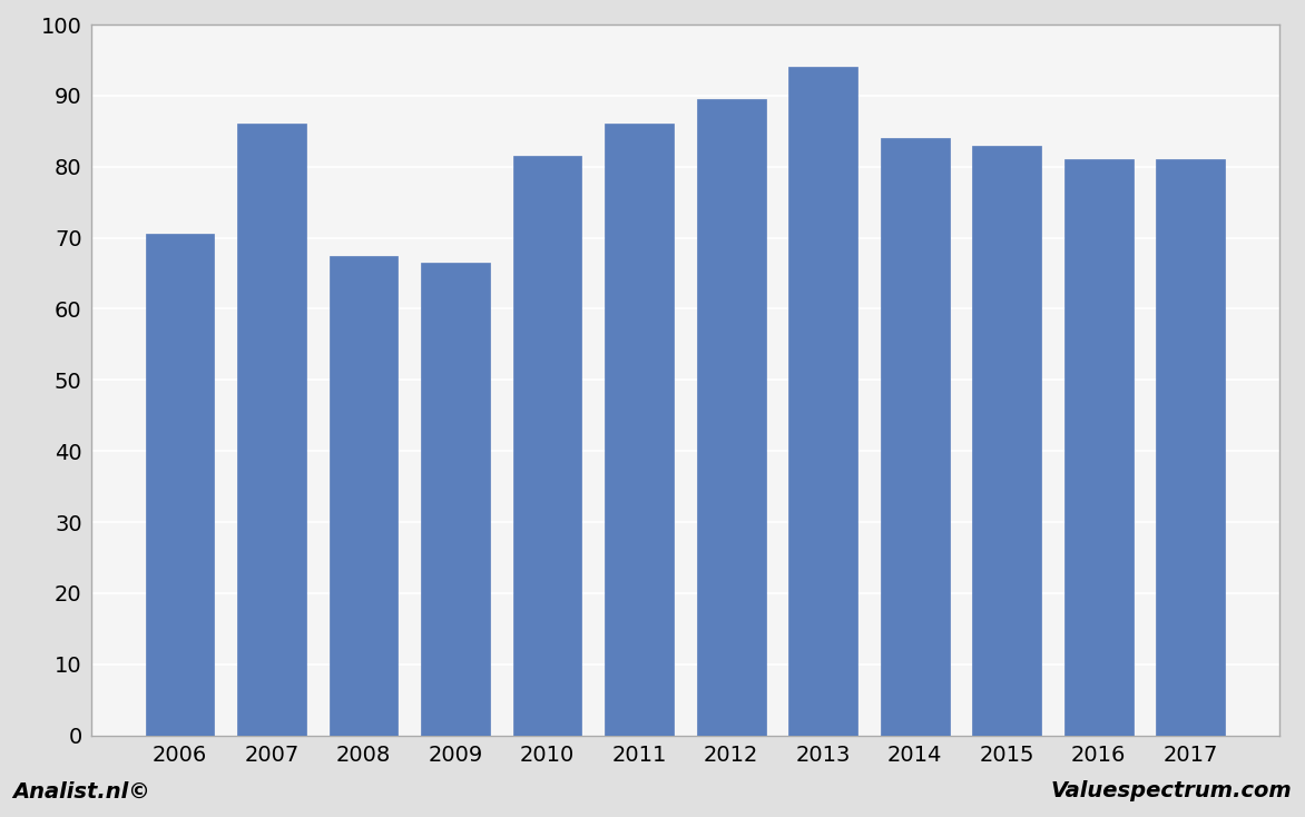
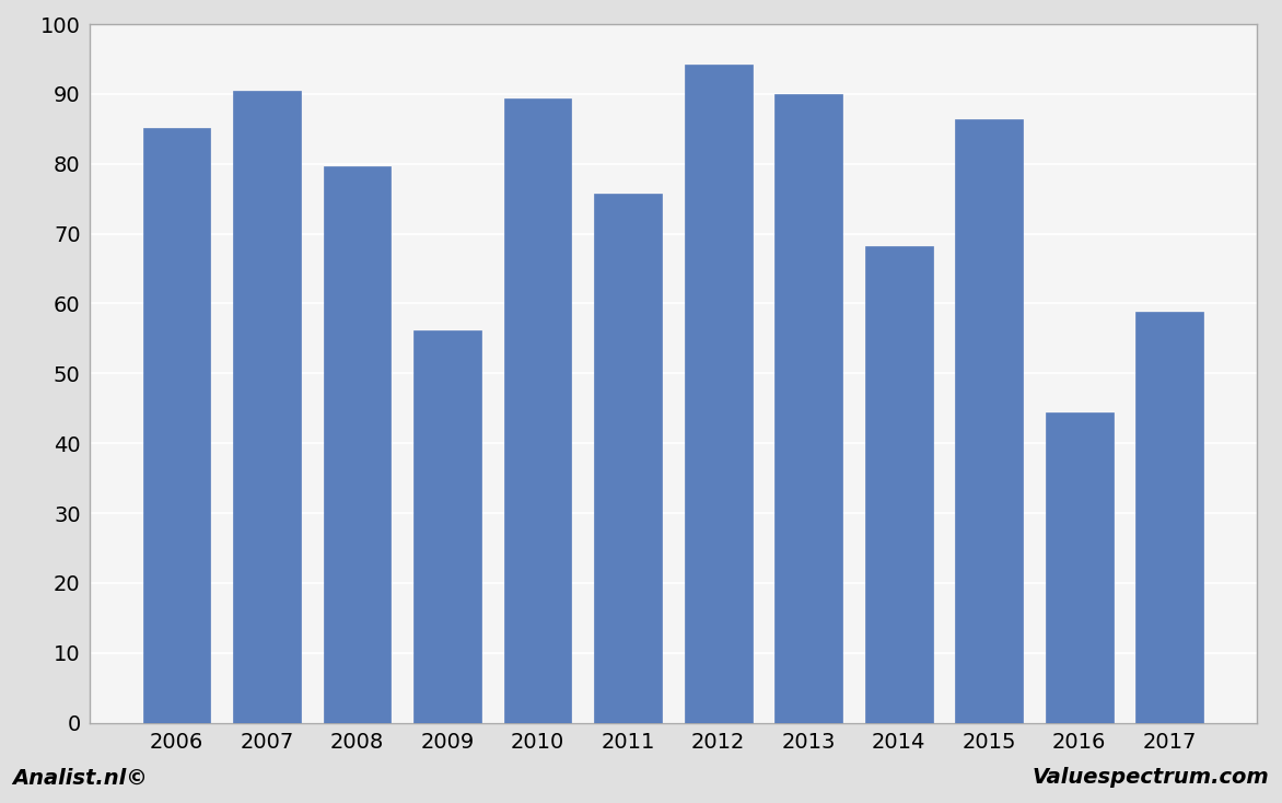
2006: 70.5 -> 85.2
2007: 86.0 -> 90.4
2008: 67.5 -> 79.6
2009: 66.5 -> 56.2
2010: 81.5 -> 89.4
2011: 86.0 -> 75.8
2012: 89.5 -> 94.2
2013: 94.0 -> 90.0
2014: 84.0 -> 68.2
2015: 83.0 -> 86.4
2016: 81.0 -> 44.4
2017: 81.0 -> 58.8
